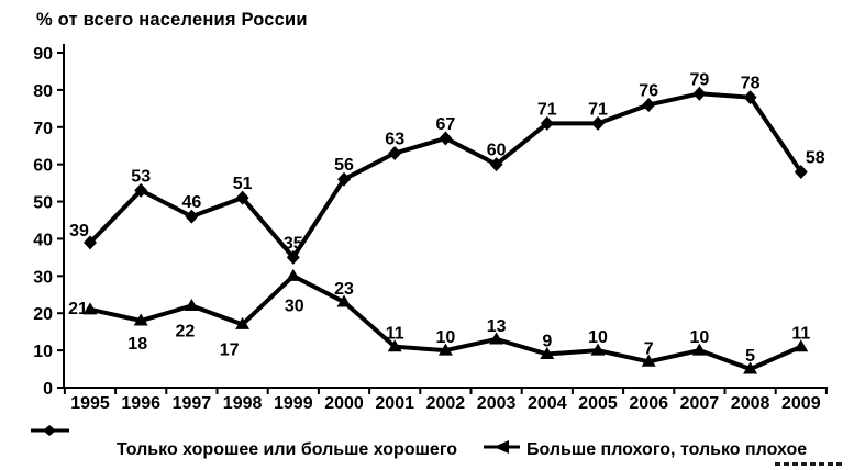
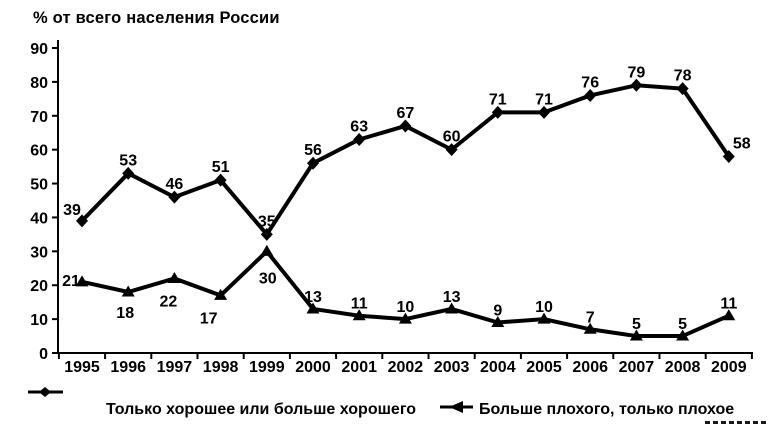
Больше плохого, только плохое/2000: 23 -> 13
Больше плохого, только плохое/2007: 10 -> 5
